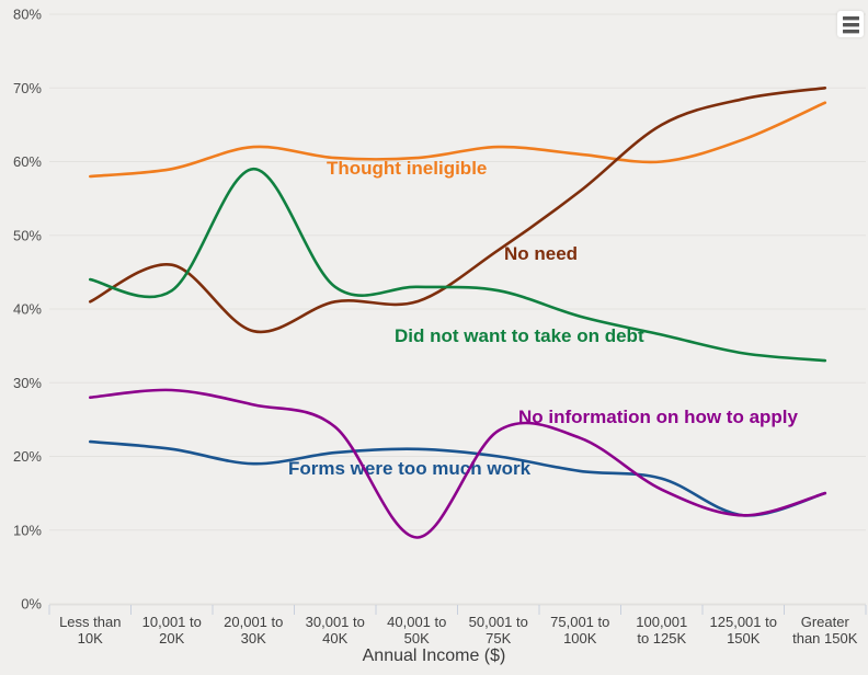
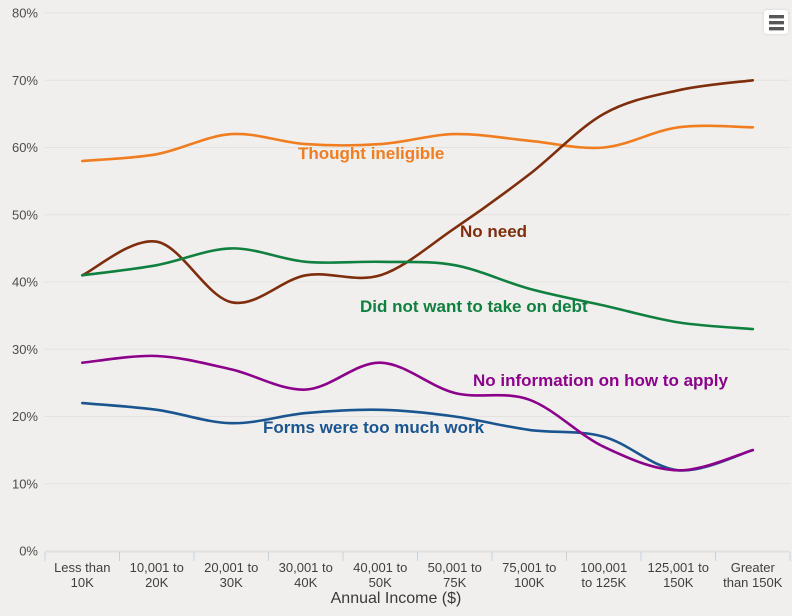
Did not want to take on debt/Less than 10K: 44% -> 41%
Did not want to take on debt/20,001 to 30K: 59% -> 45%
No information on how to apply/40,001 to 50K: 9% -> 28%
Thought ineligible/Greater than 150K: 68% -> 63%
